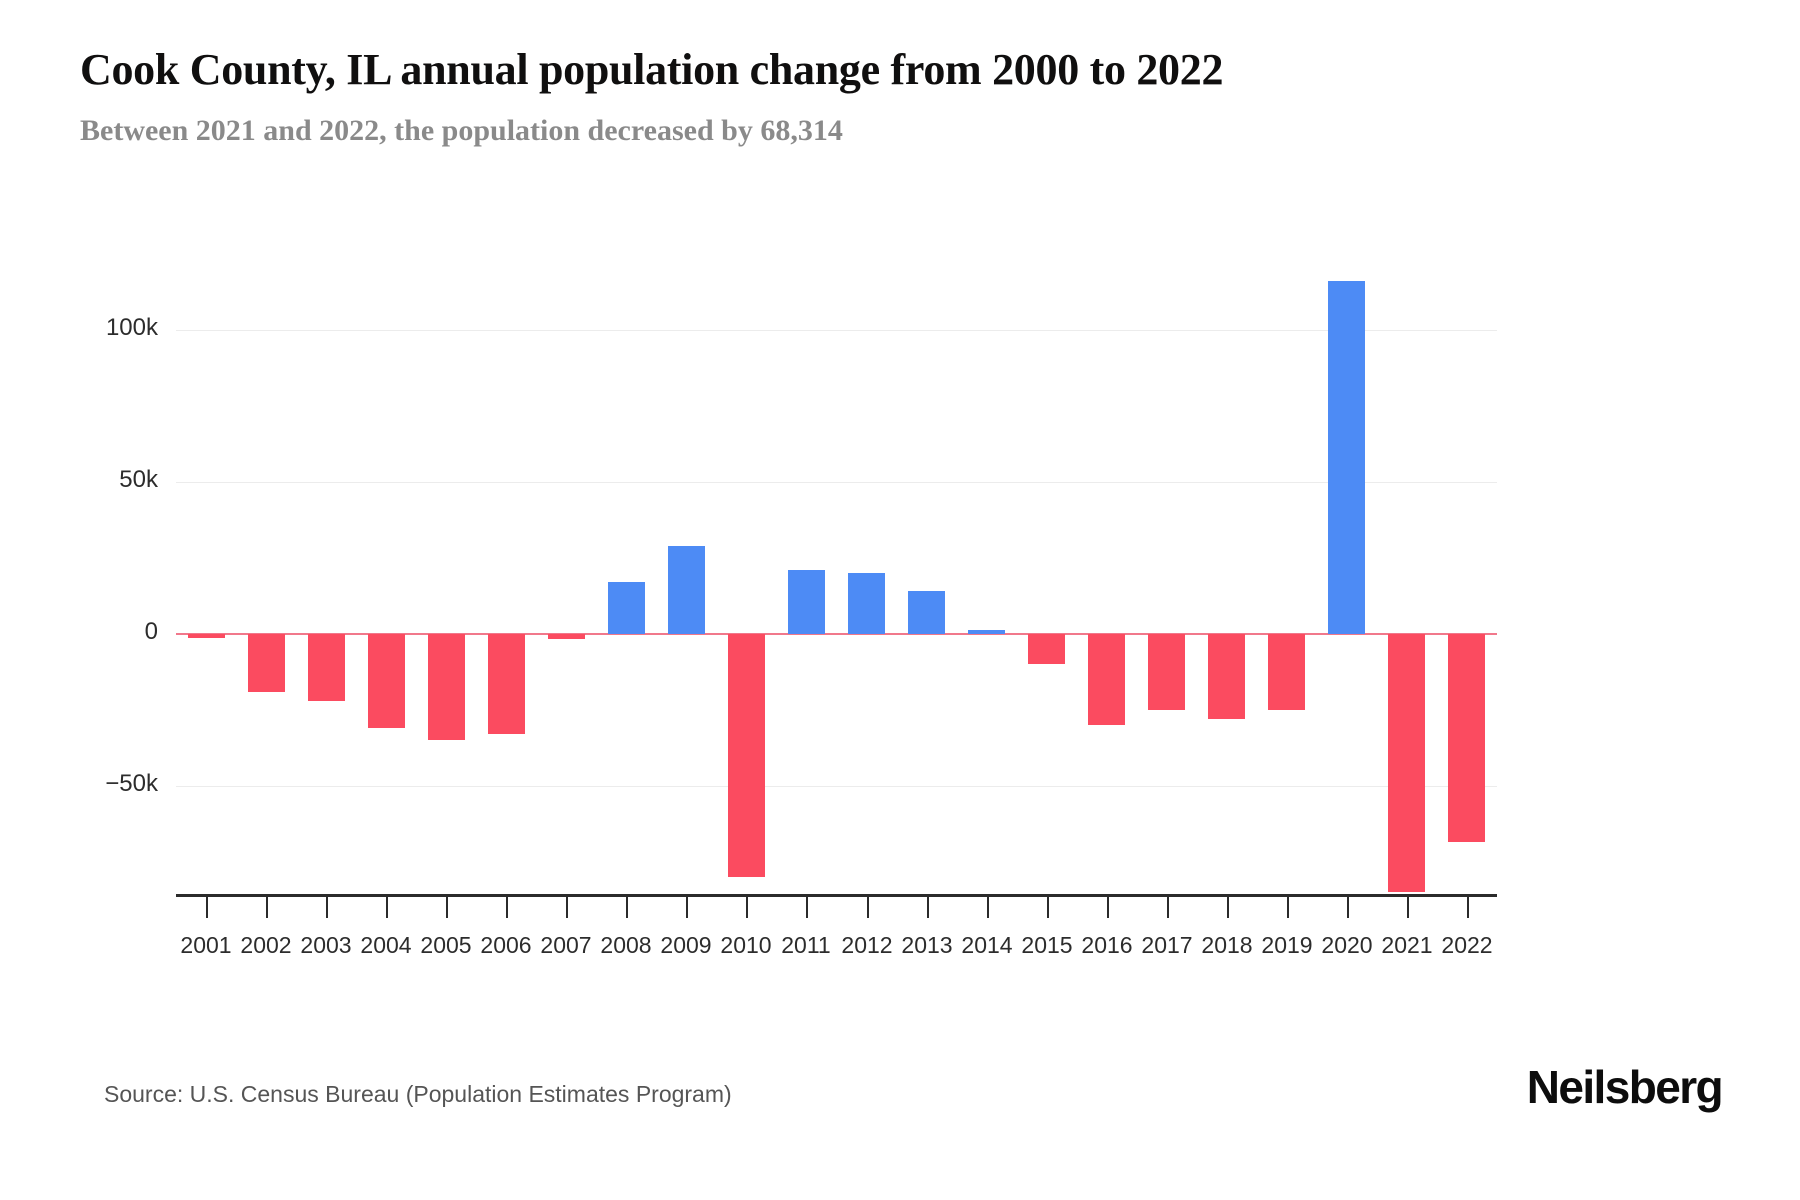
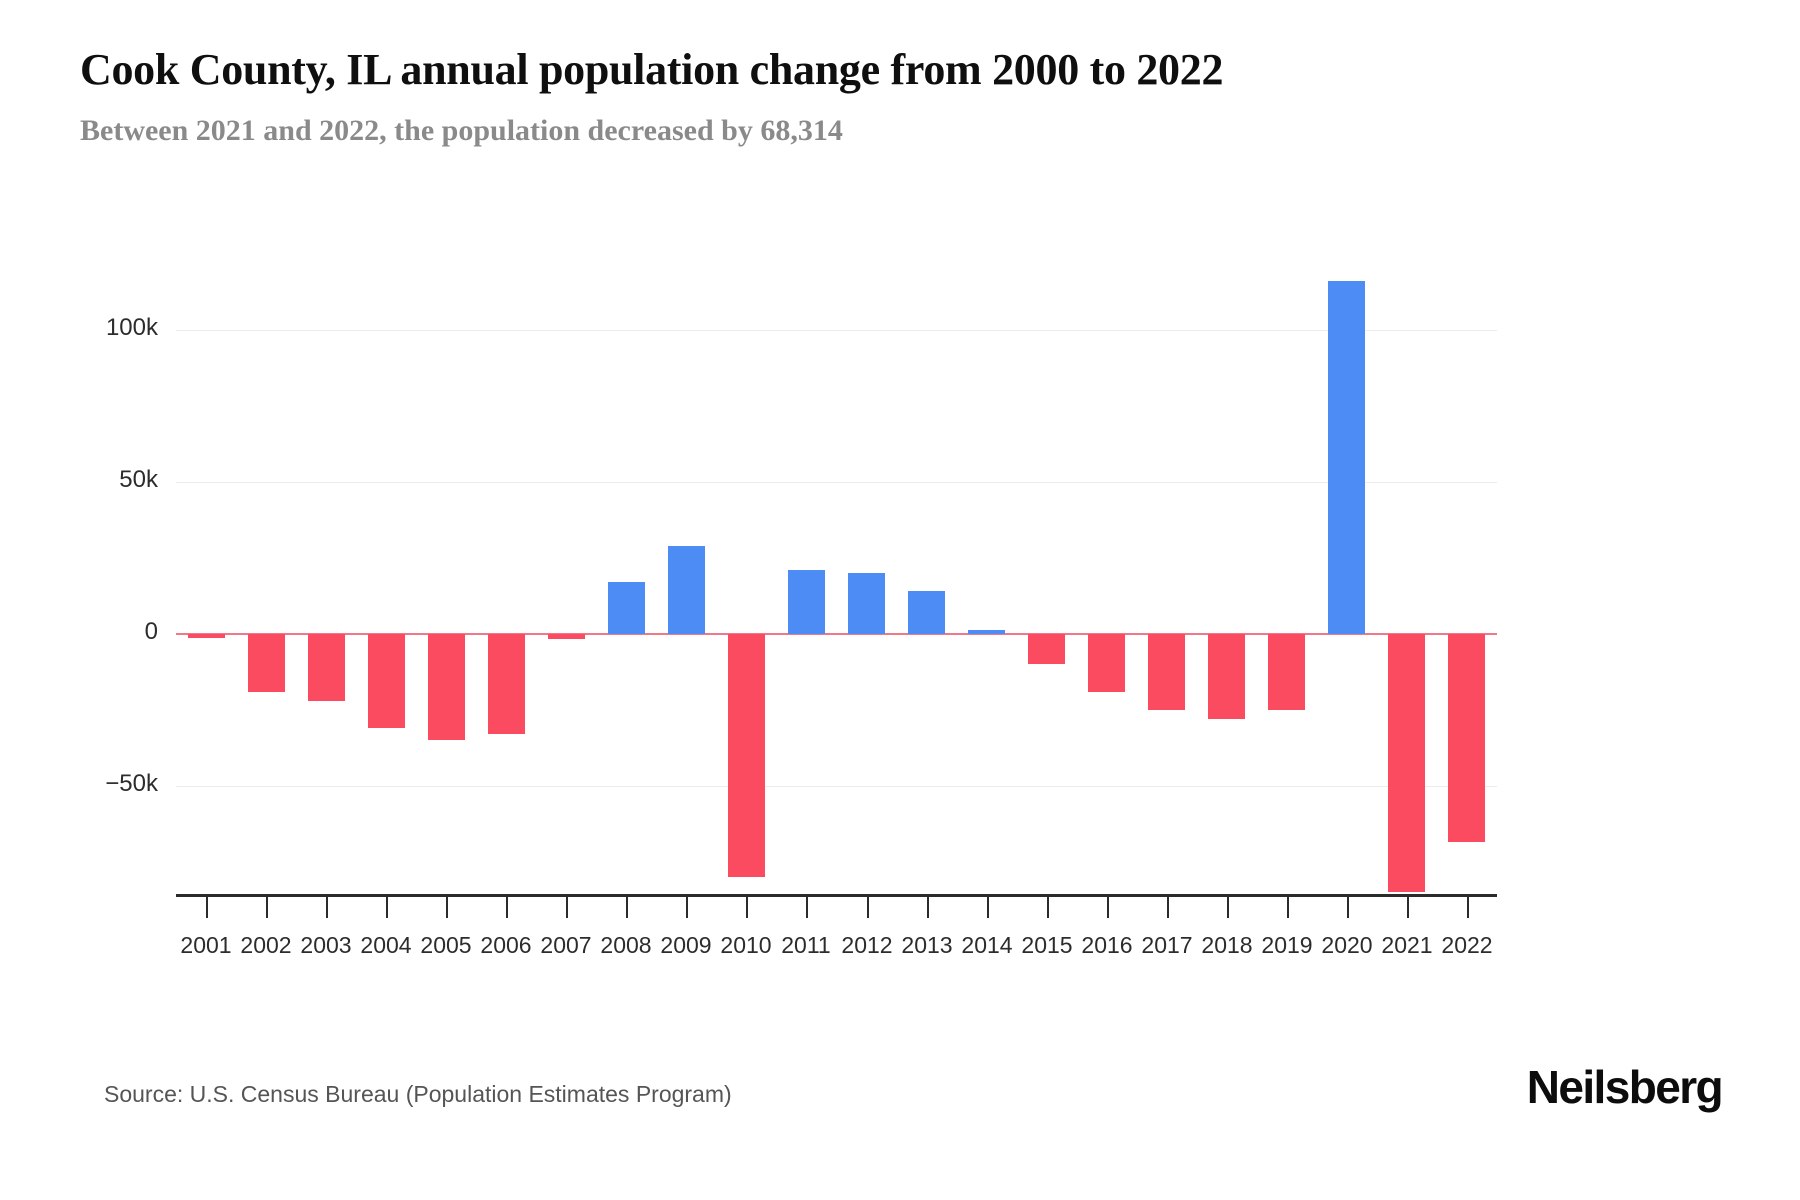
2016: -30k -> -19k
